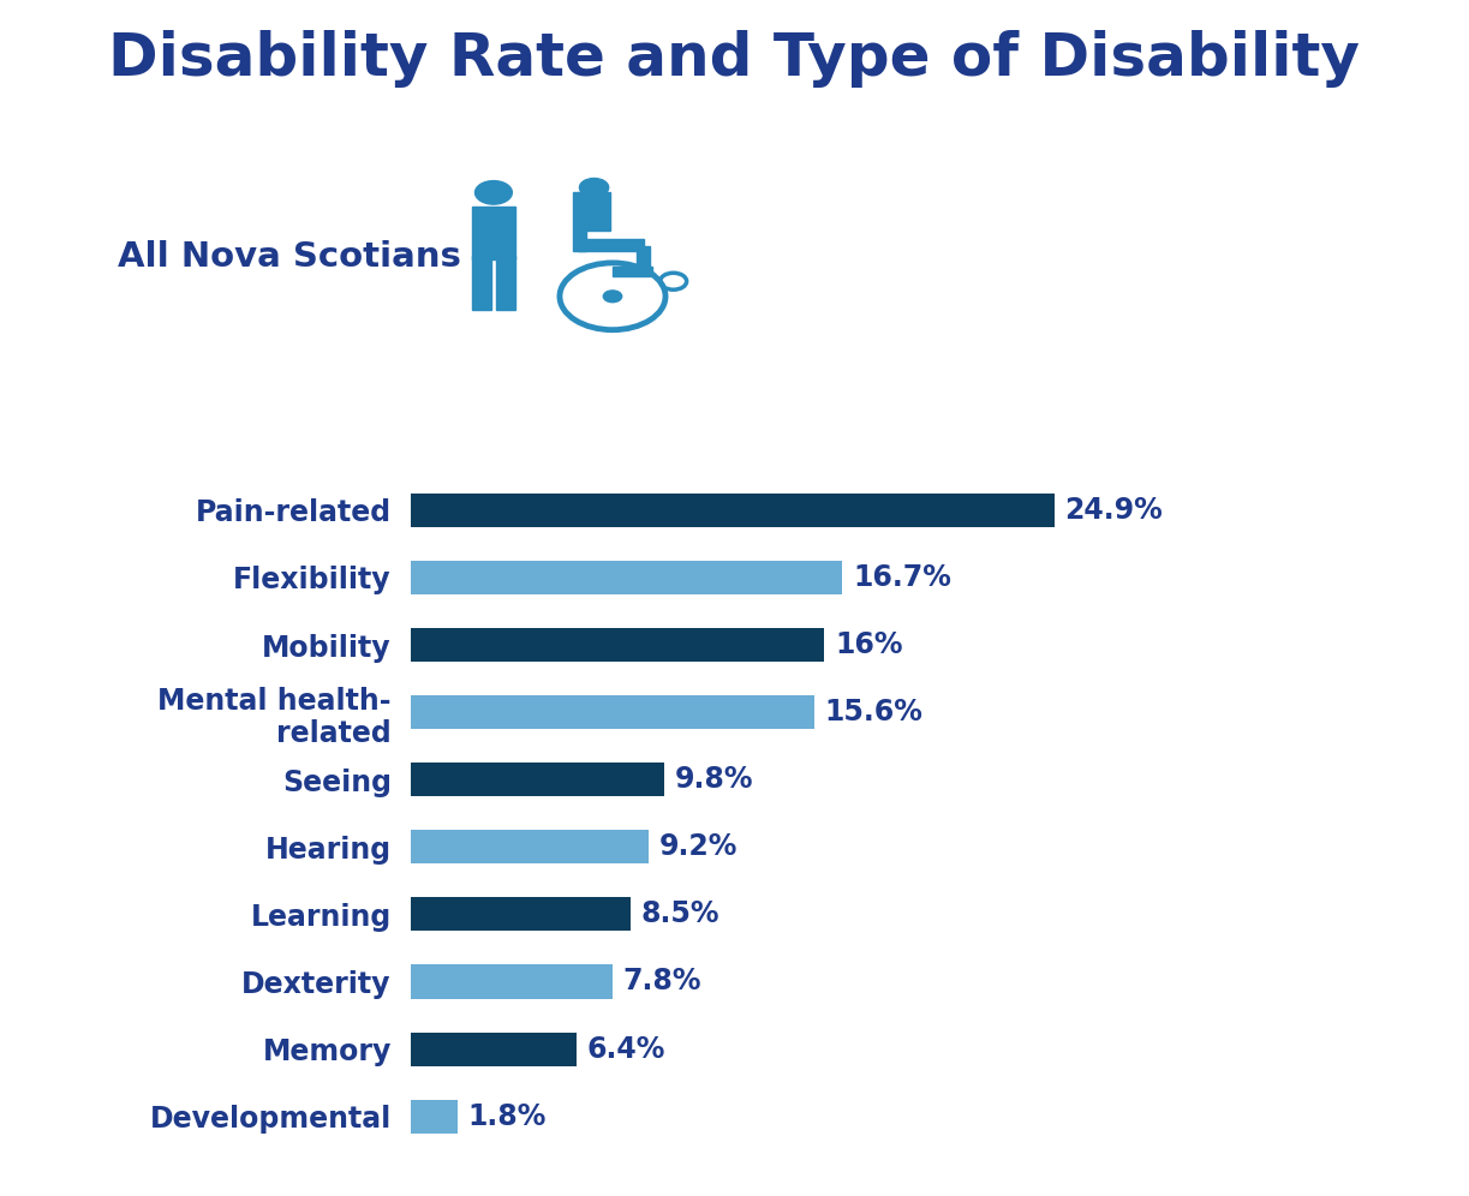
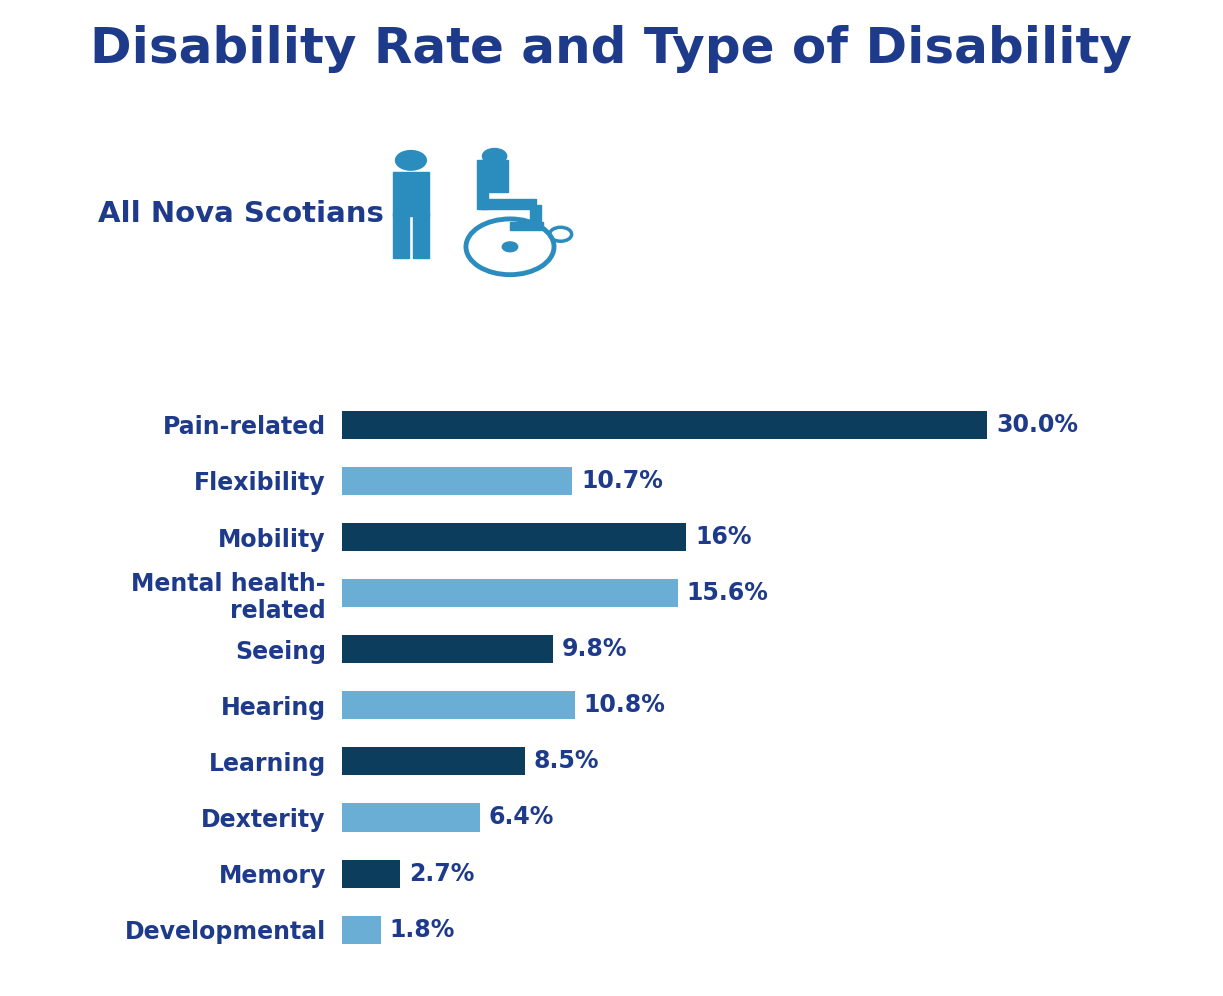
Pain-related: 24.9% -> 30.0%
Flexibility: 16.7% -> 10.7%
Hearing: 9.2% -> 10.8%
Dexterity: 7.8% -> 6.4%
Memory: 6.4% -> 2.7%
